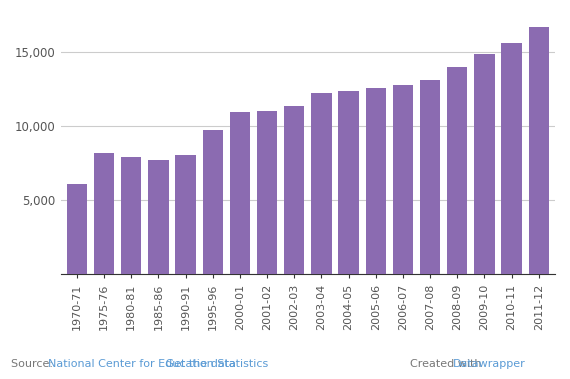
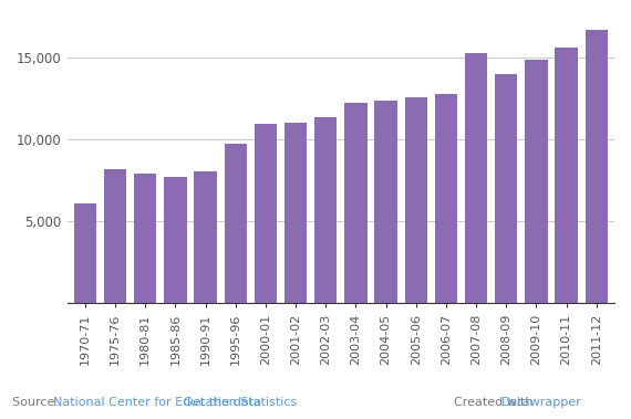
2007-08: 13,200 -> 15,300
